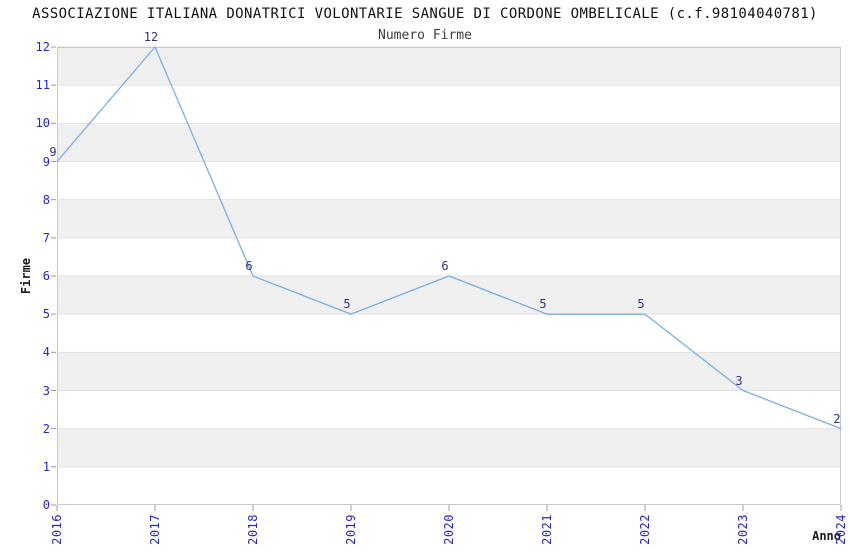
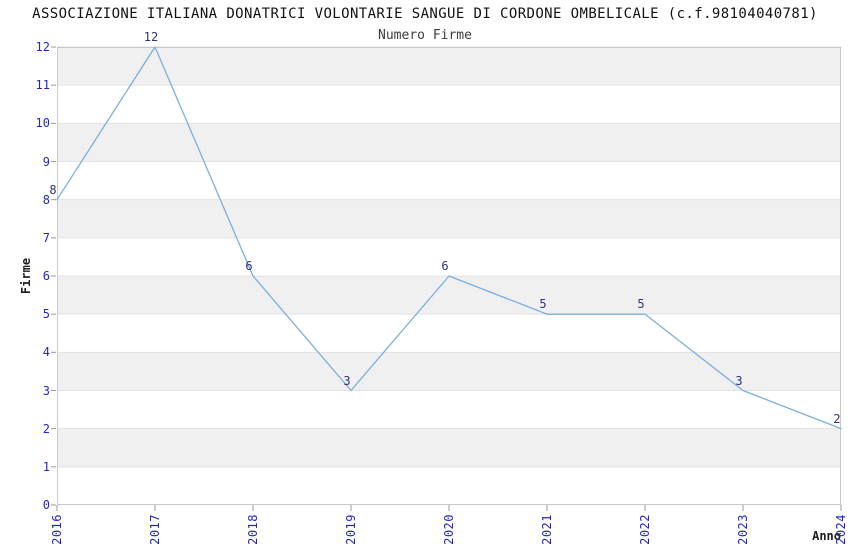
2016: 9 -> 8
2019: 5 -> 3
